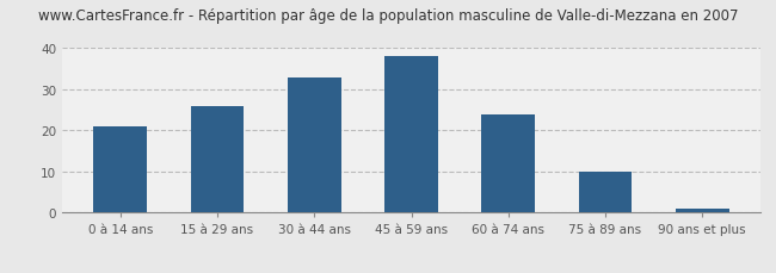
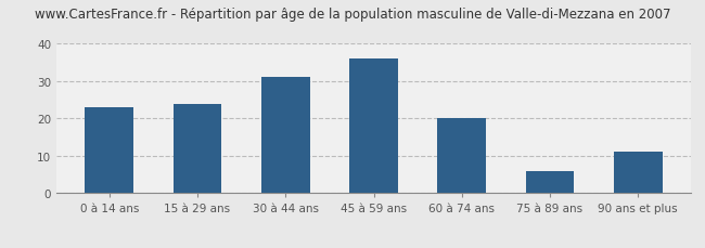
0 à 14 ans: 21 -> 23
15 à 29 ans: 26 -> 24
30 à 44 ans: 33 -> 31
45 à 59 ans: 38 -> 36
60 à 74 ans: 24 -> 20
75 à 89 ans: 10 -> 6
90 ans et plus: 1 -> 11
